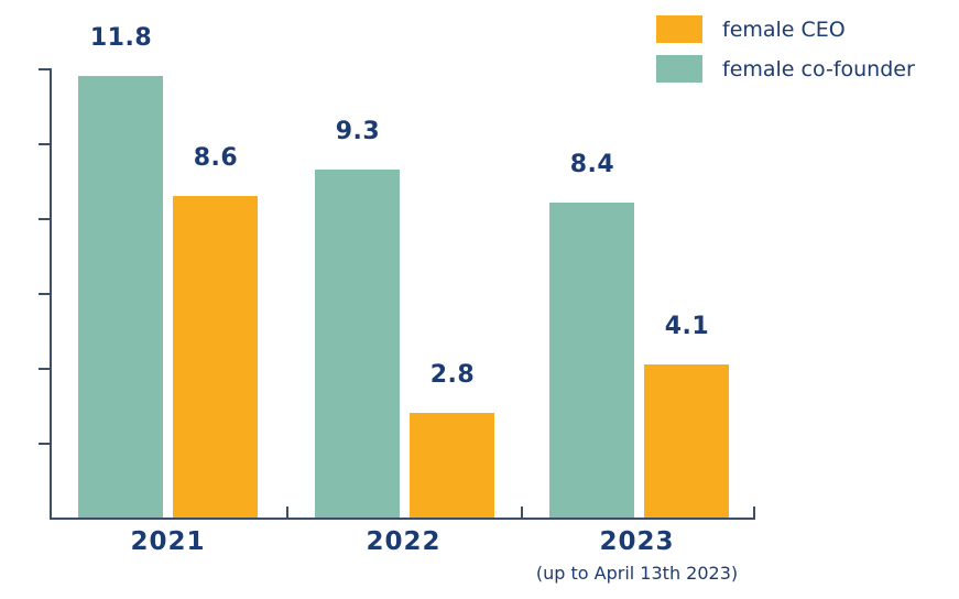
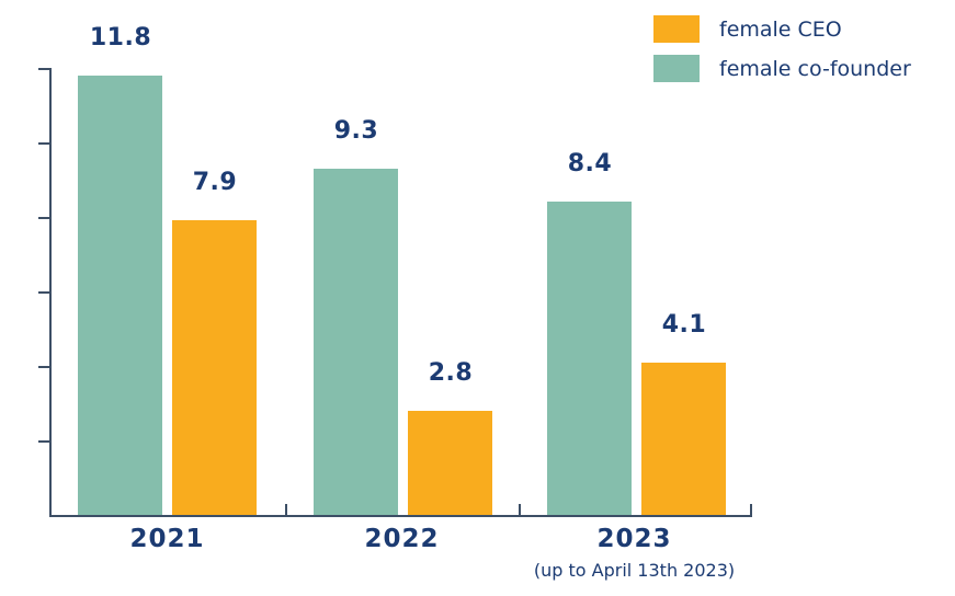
female CEO/2021: 8.6 -> 7.9
